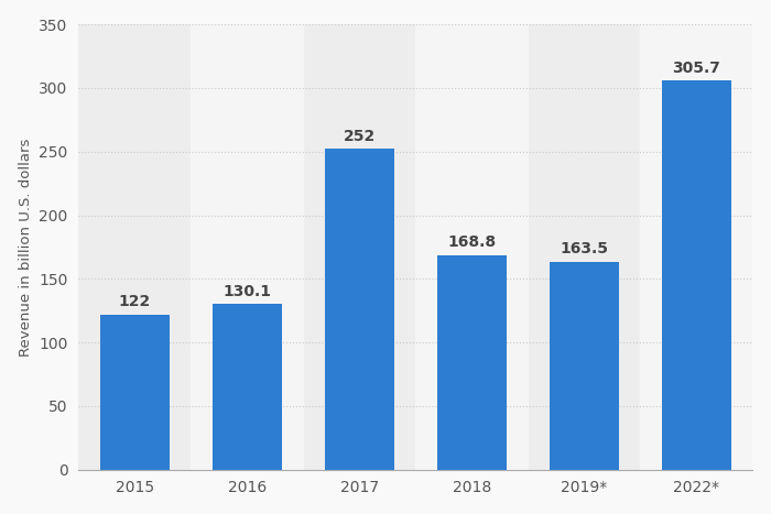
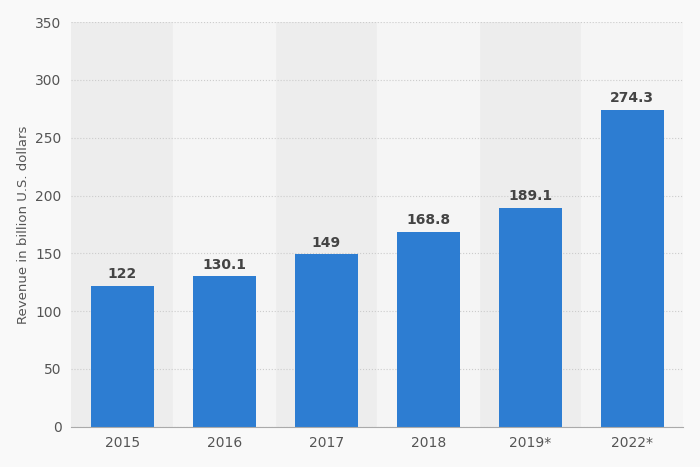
2017: 252 -> 149
2019*: 163.5 -> 189.1
2022*: 305.7 -> 274.3
